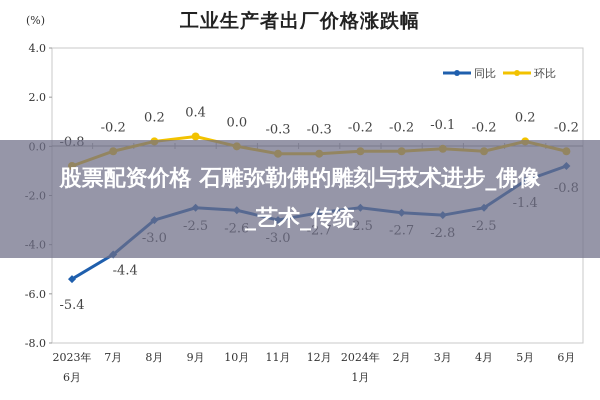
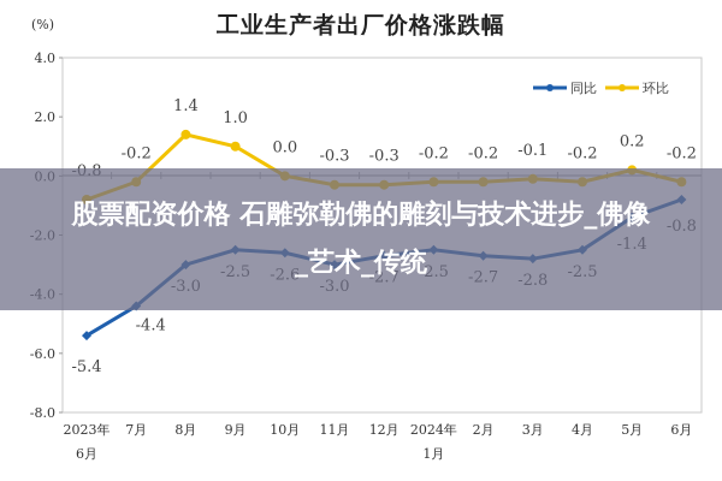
环比/8月: 0.2 -> 1.4
环比/9月: 0.4 -> 1.0
